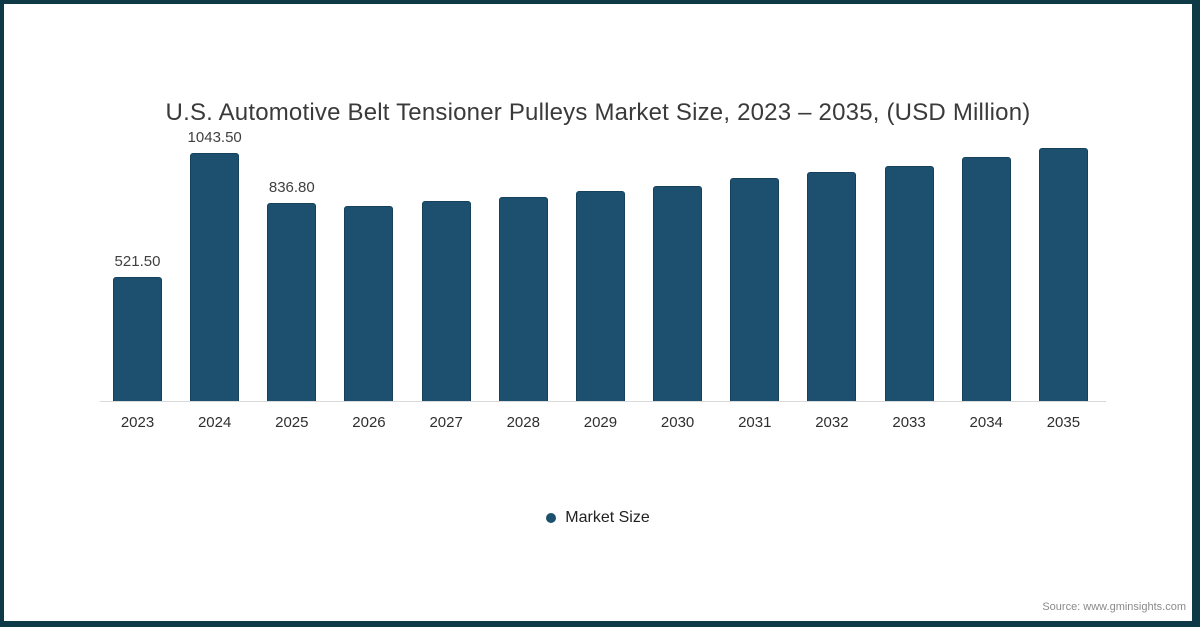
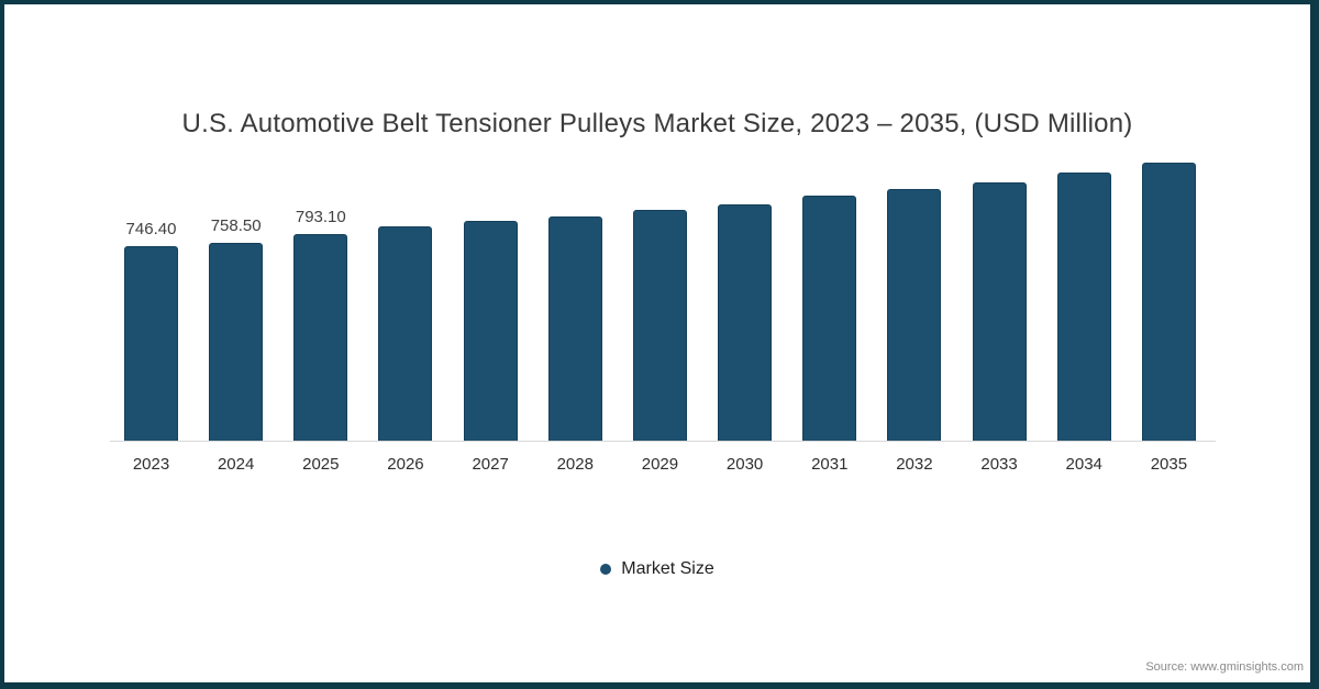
2023: 521.50 -> 746.40
2024: 1043.50 -> 758.50
2025: 836.80 -> 793.10
